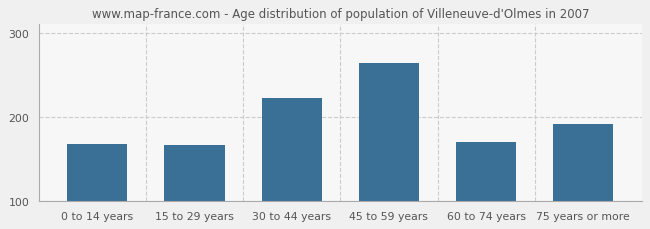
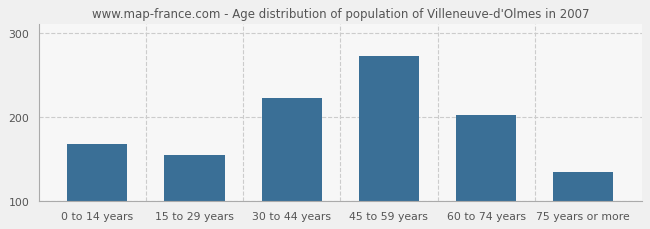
15 to 29 years: 166 -> 155
45 to 59 years: 264 -> 272
60 to 74 years: 170 -> 202
75 years or more: 192 -> 135
